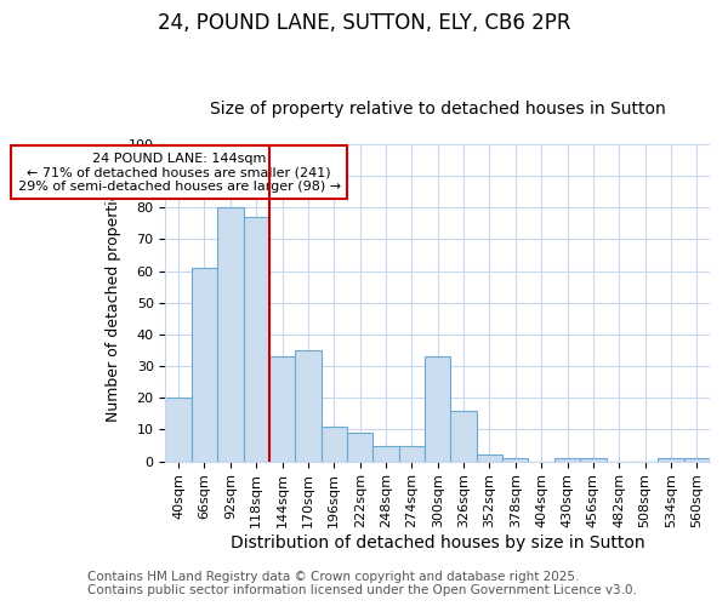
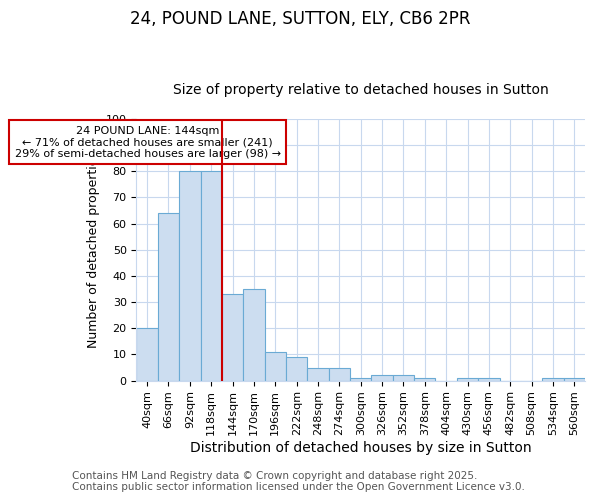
66sqm: 61 -> 64
118sqm: 77 -> 80
300sqm: 33 -> 1
326sqm: 16 -> 2
